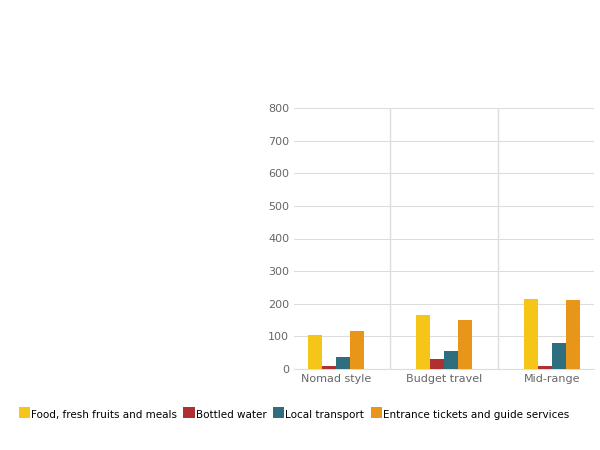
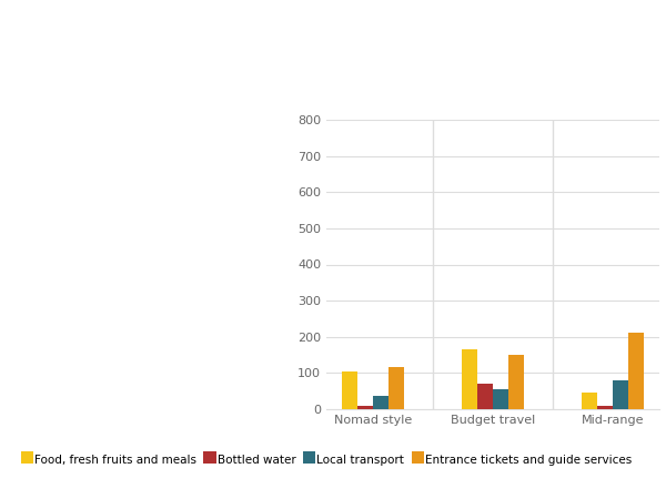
Bottled water/Budget travel: 30 -> 70
Food, fresh fruits and meals/Mid-range: 215 -> 45
